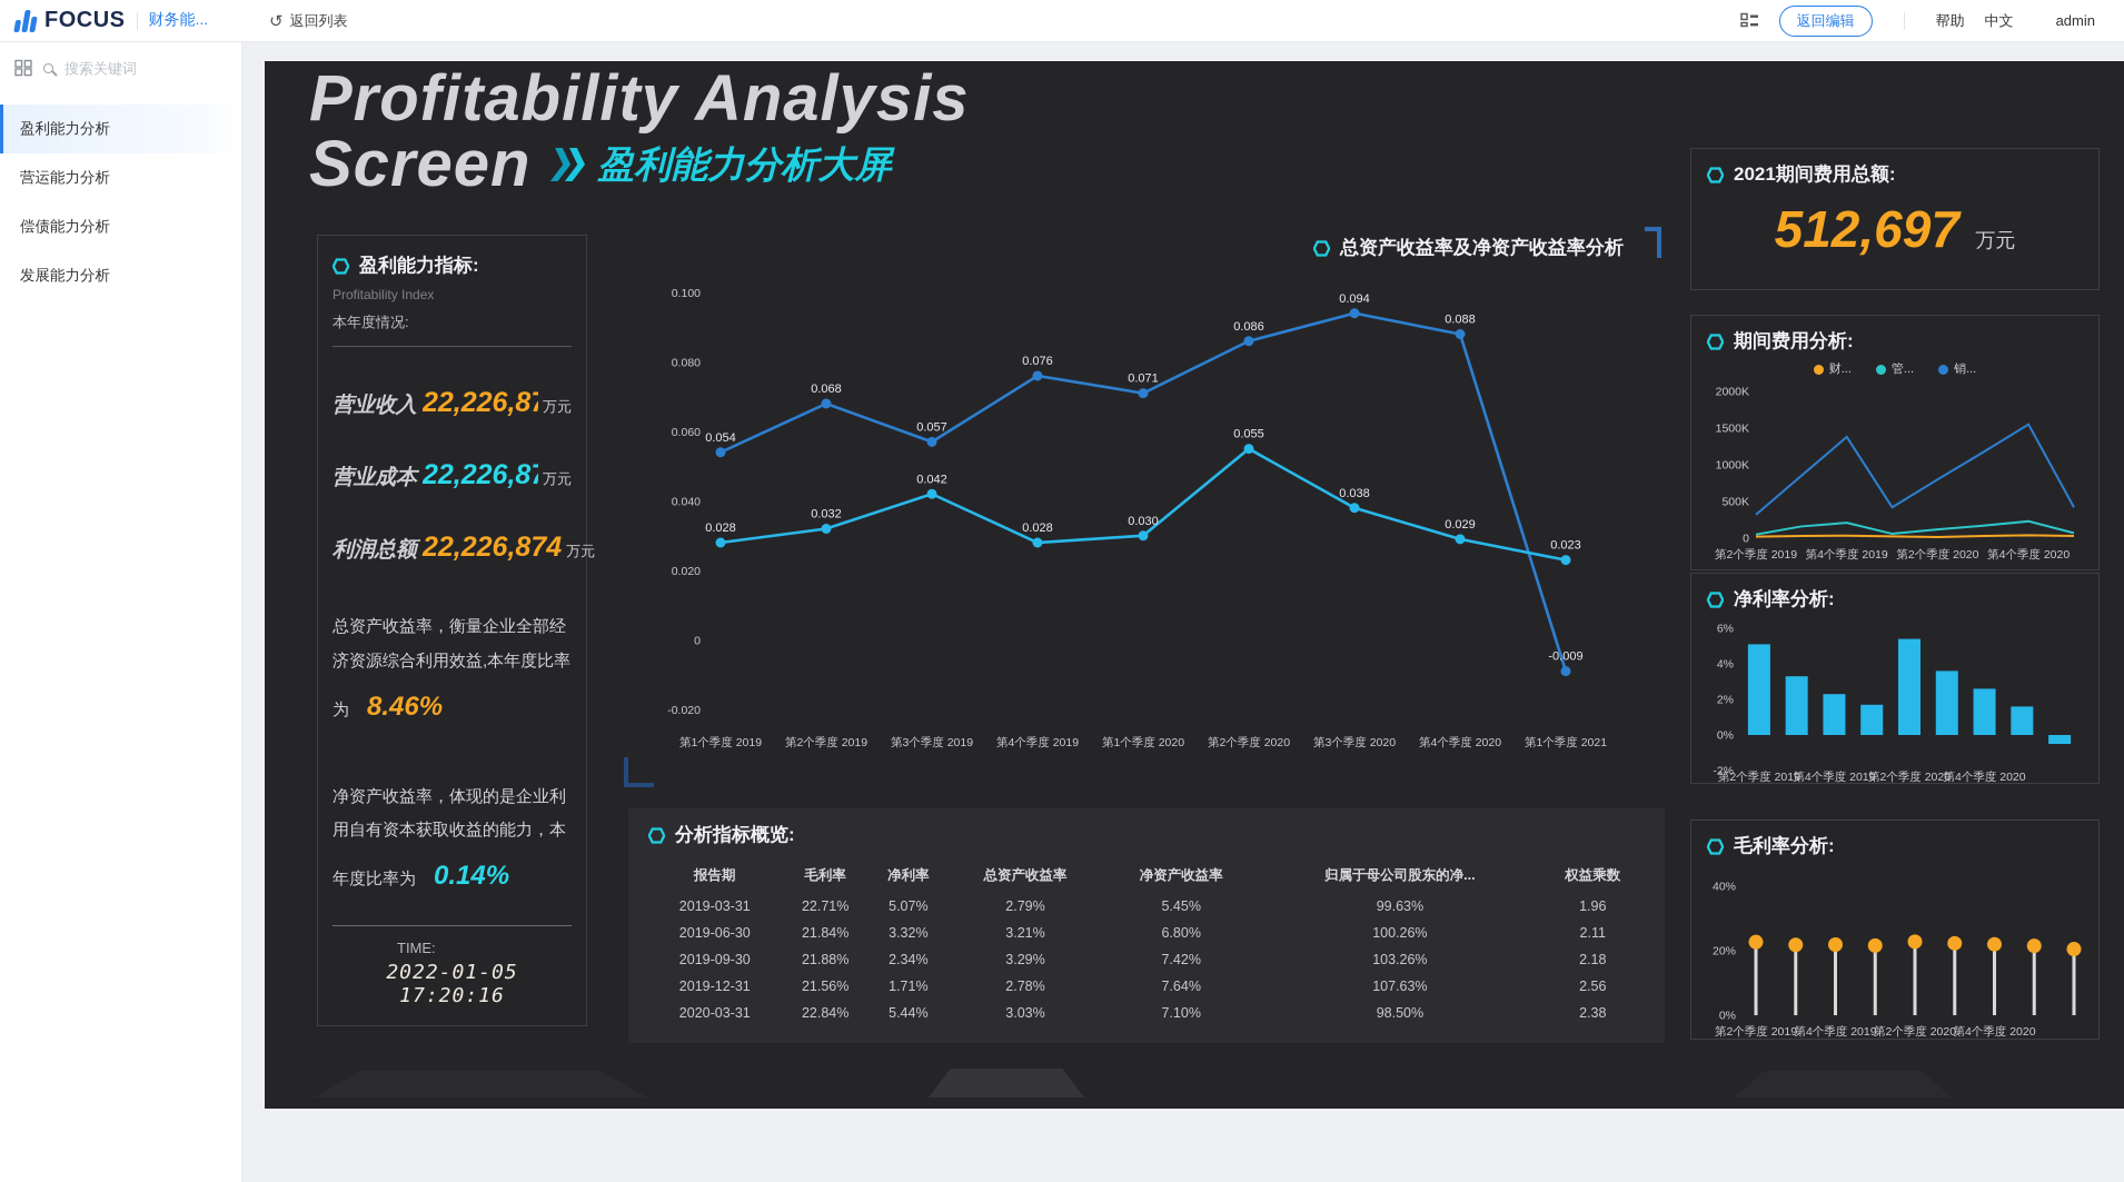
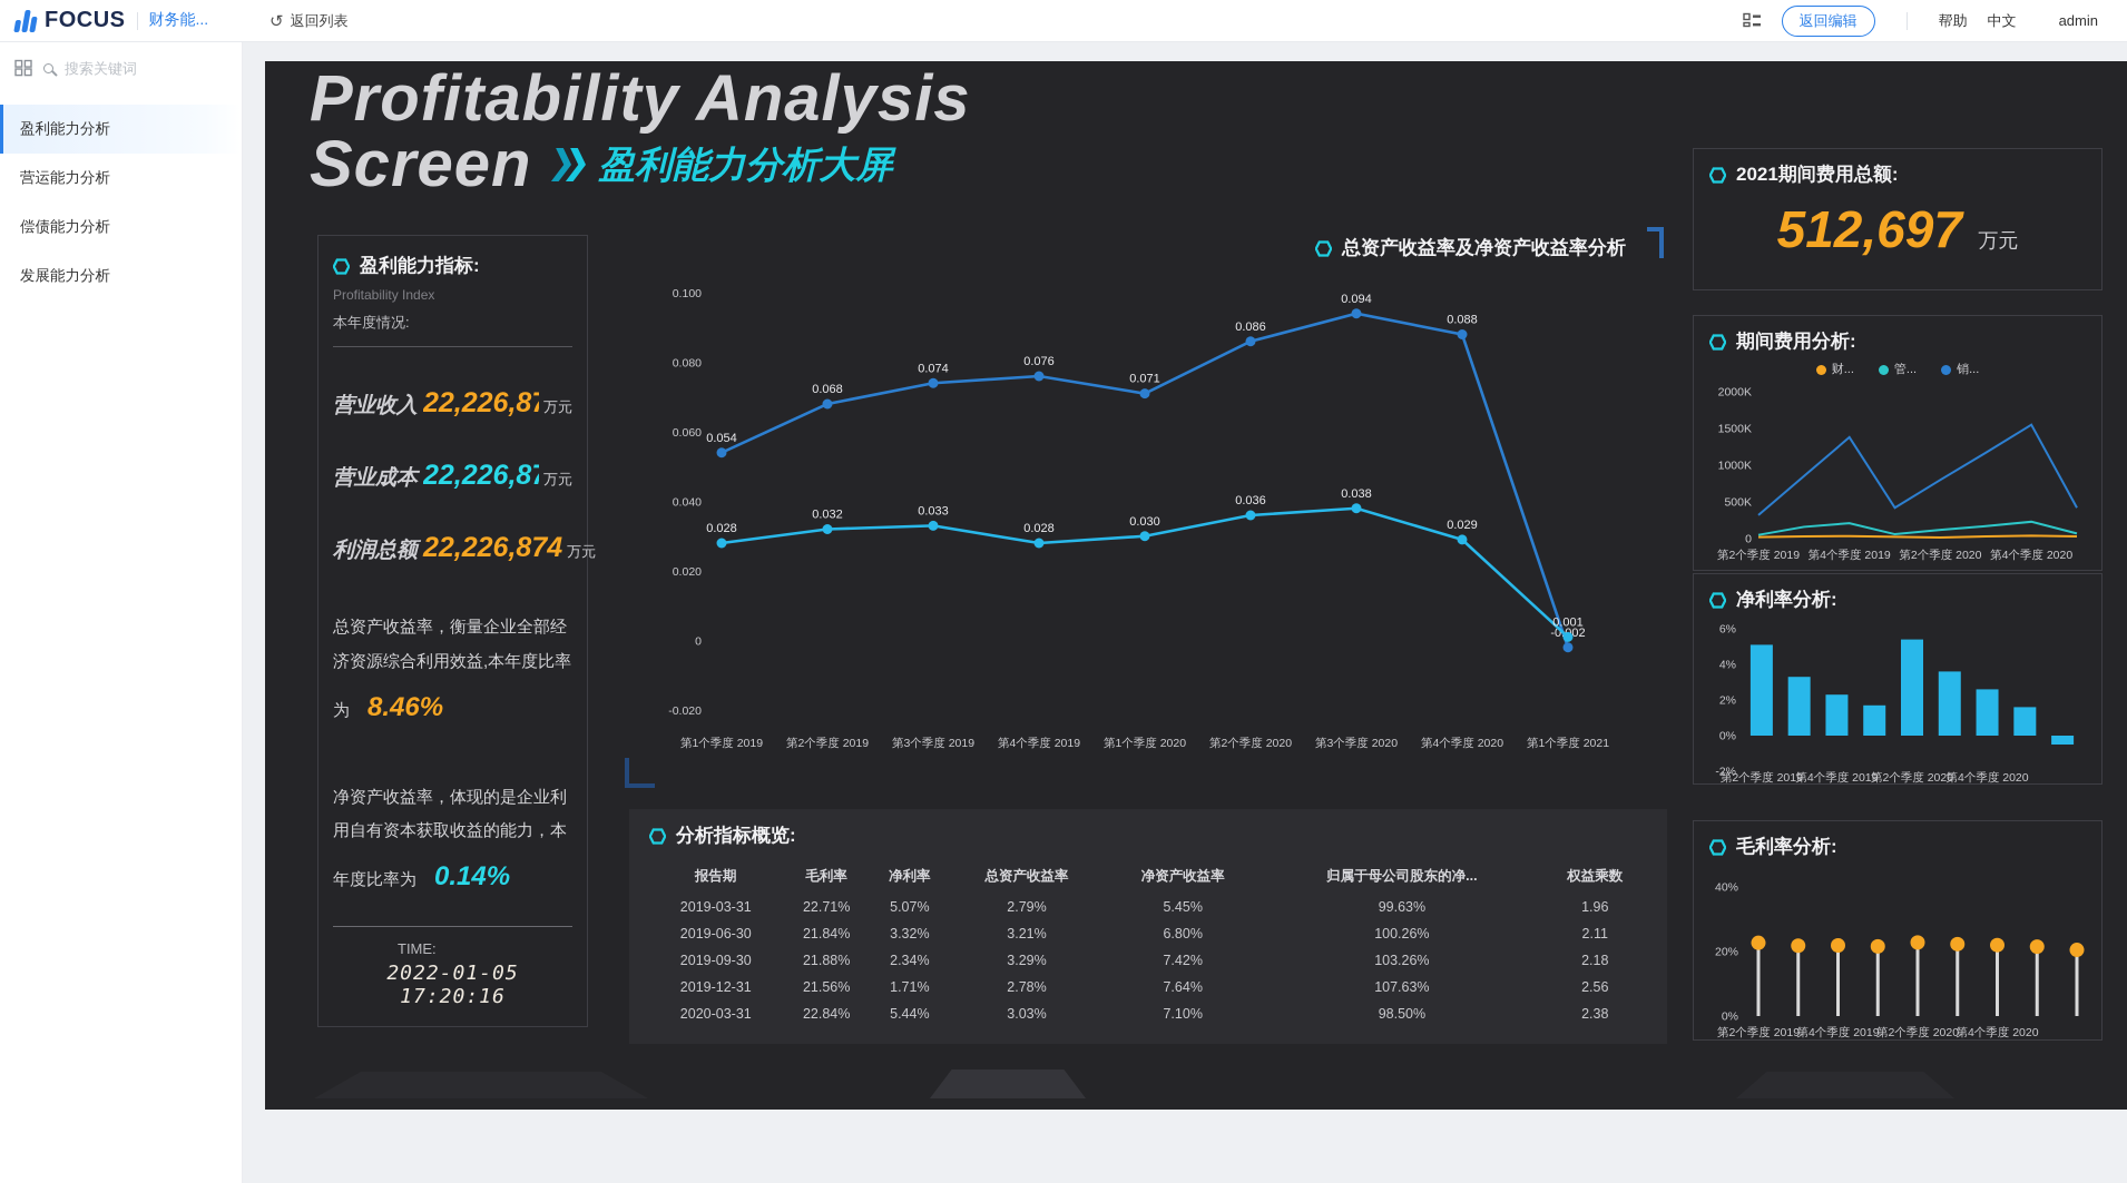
总资产收益率及净资产收益率分析/净资产收益率/第3个季度 2019: 0.057 -> 0.074
总资产收益率及净资产收益率分析/总资产收益率/第3个季度 2019: 0.042 -> 0.033
总资产收益率及净资产收益率分析/总资产收益率/第2个季度 2020: 0.055 -> 0.036
总资产收益率及净资产收益率分析/净资产收益率/第1个季度 2021: -0.009 -> -0.002
总资产收益率及净资产收益率分析/总资产收益率/第1个季度 2021: 0.023 -> 0.001
